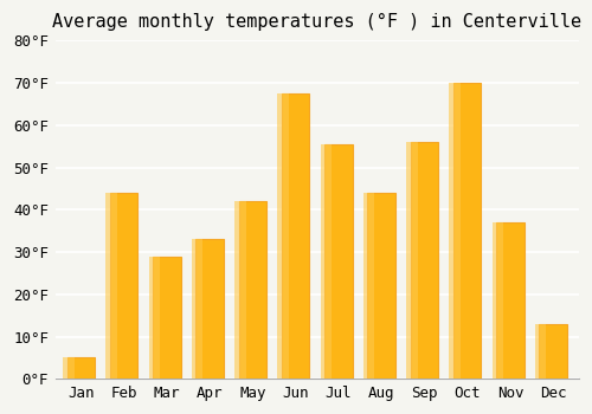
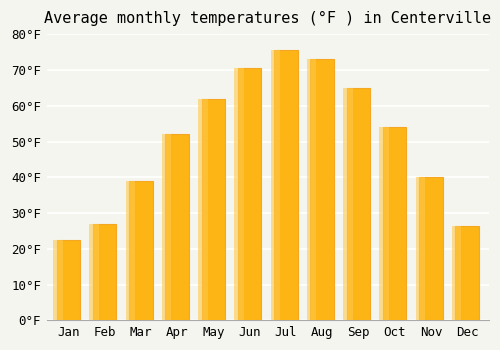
Jan: 5.0°F -> 22.5°F
Feb: 44.0°F -> 27.0°F
Mar: 29.0°F -> 39.0°F
Apr: 33.0°F -> 52.0°F
May: 42.0°F -> 62.0°F
Jun: 67.5°F -> 70.5°F
Jul: 55.5°F -> 75.5°F
Aug: 44.0°F -> 73.0°F
Sep: 56.0°F -> 65.0°F
Oct: 70.0°F -> 54.0°F
Nov: 37.0°F -> 40.0°F
Dec: 13.0°F -> 26.5°F
